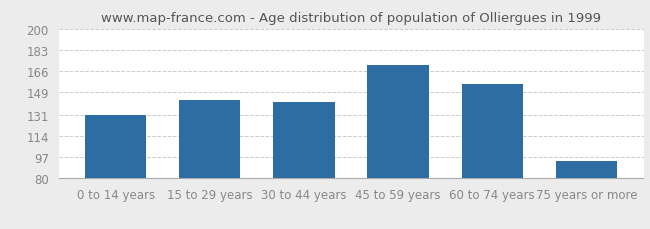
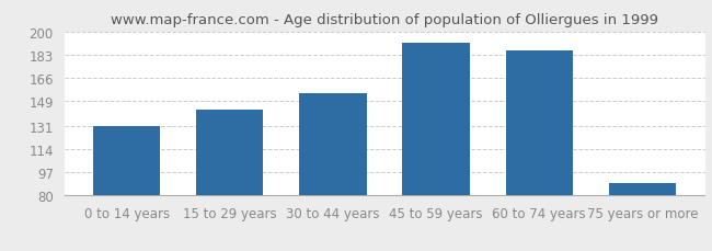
30 to 44 years: 141 -> 155
45 to 59 years: 171 -> 192
60 to 74 years: 156 -> 186
75 years or more: 94 -> 89
